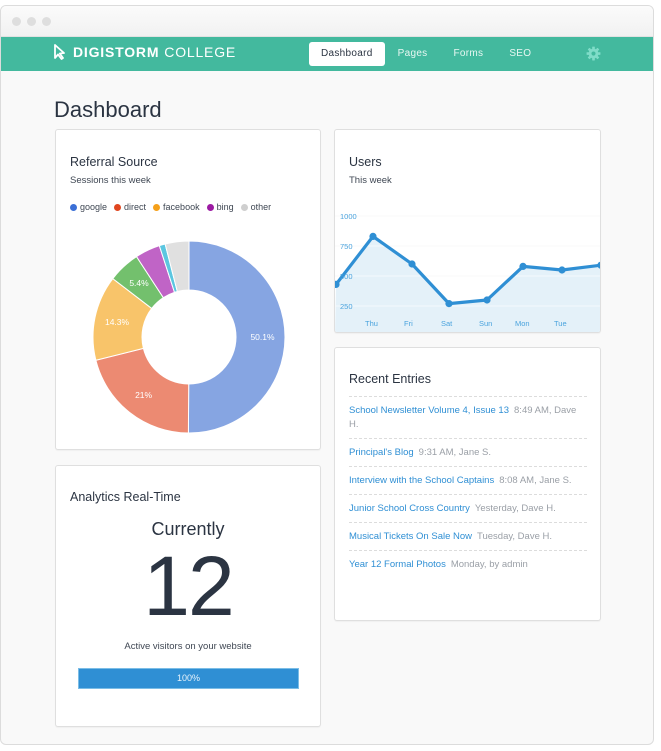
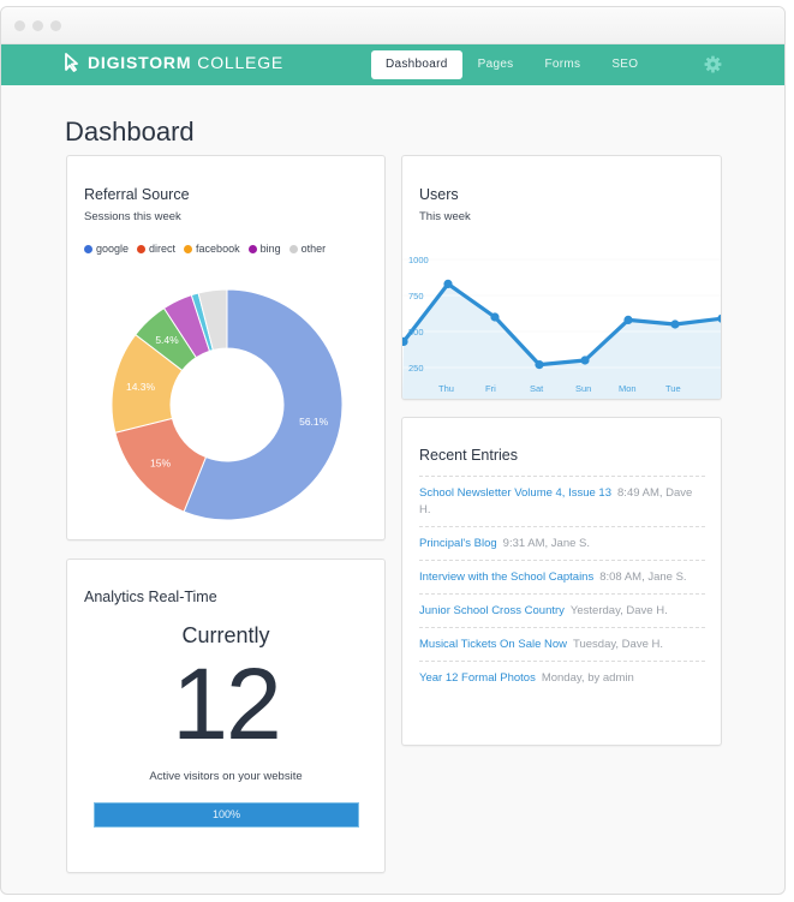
Referral Source/google: 50.1% -> 56.1%
Referral Source/direct: 21% -> 15%
